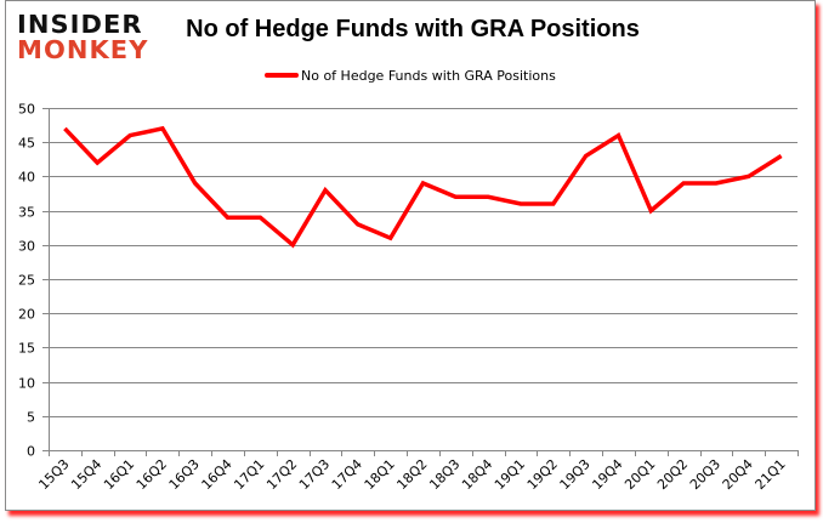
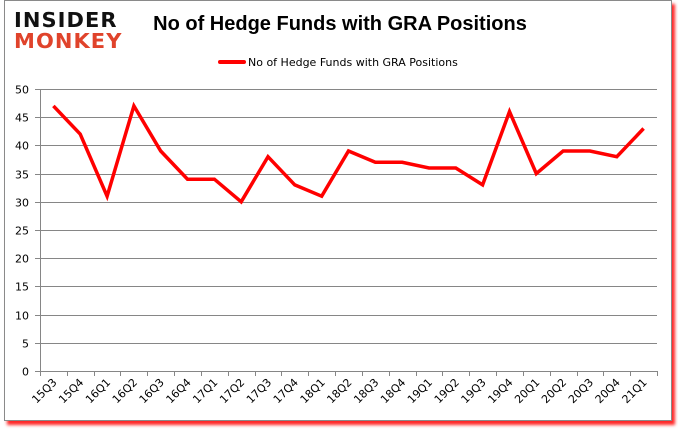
16Q1: 46 -> 31
19Q3: 43 -> 33
20Q4: 40 -> 38
